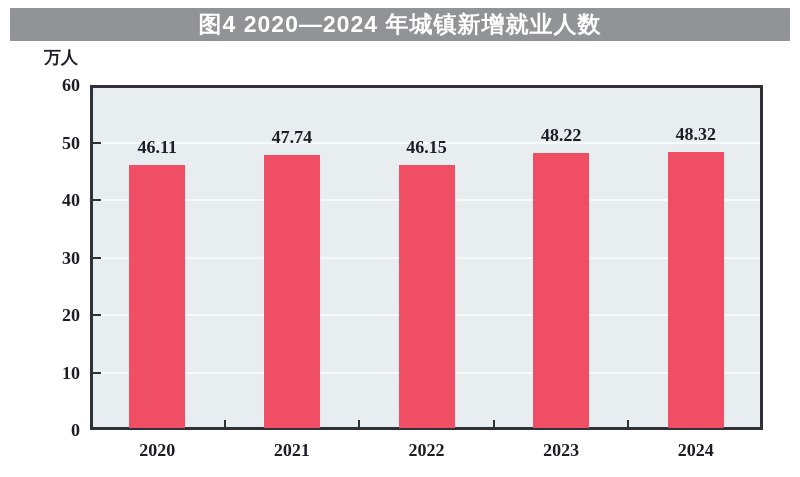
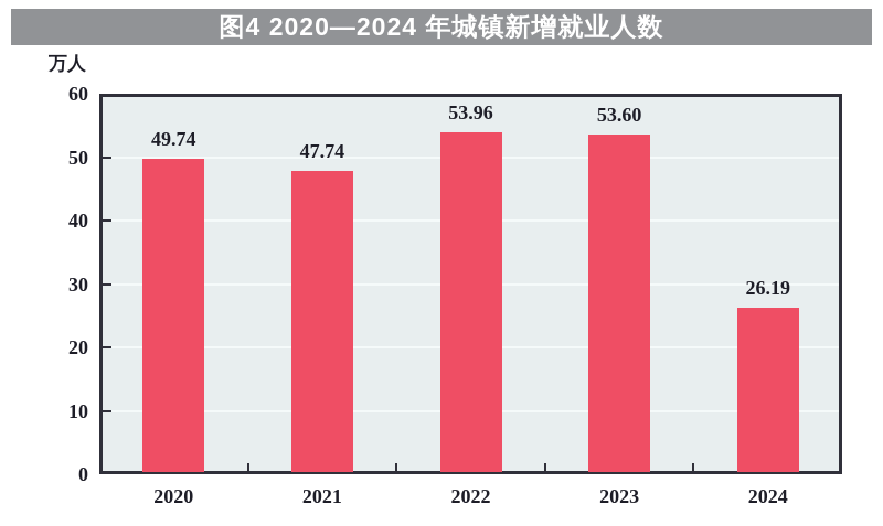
2020: 46.11 -> 49.74
2022: 46.15 -> 53.96
2023: 48.22 -> 53.60
2024: 48.32 -> 26.19
